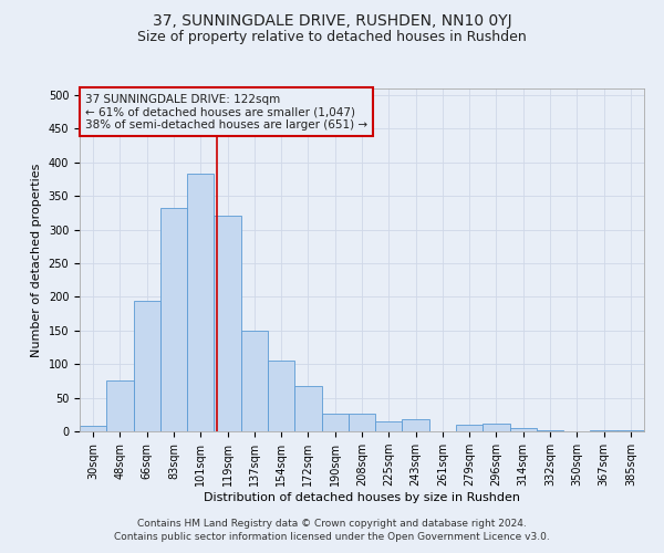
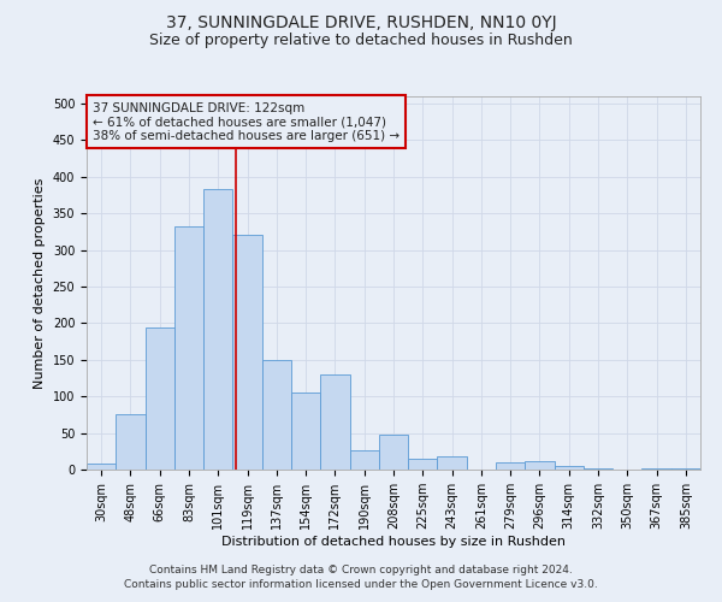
172sqm: 68 -> 130
208sqm: 27 -> 48
